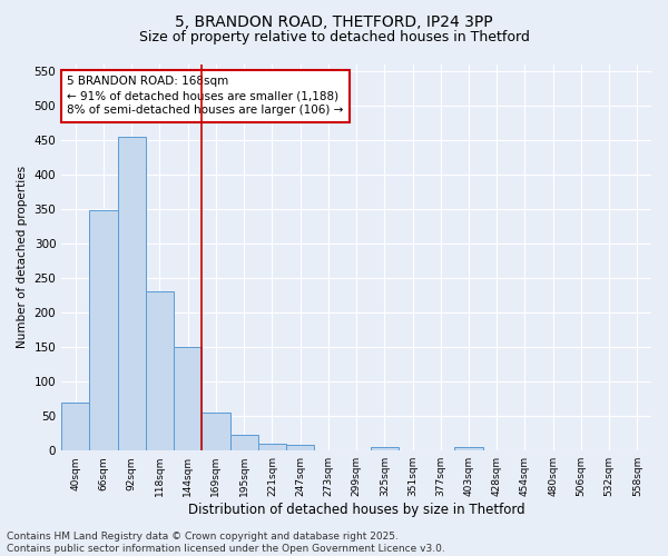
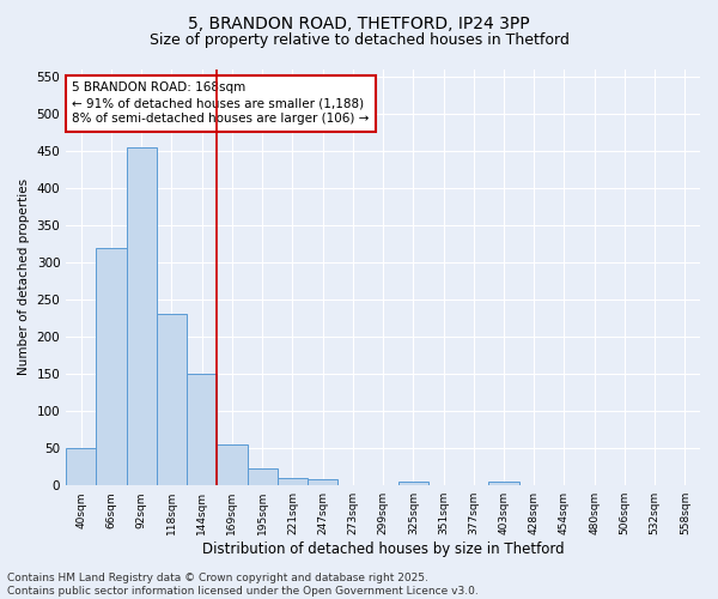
40sqm: 70 -> 50
66sqm: 348 -> 320
